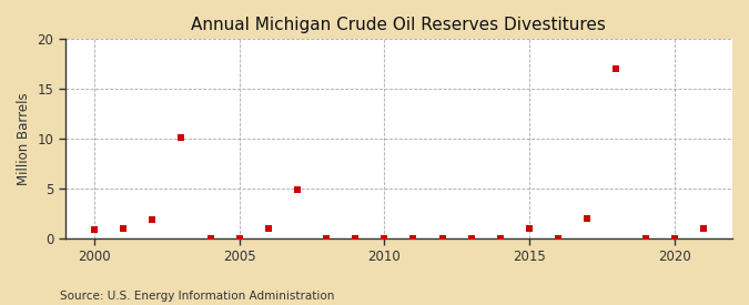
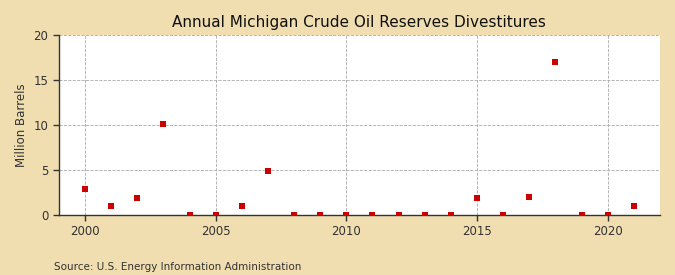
2000: 0.9 -> 2.8
2015: 1.0 -> 1.8
